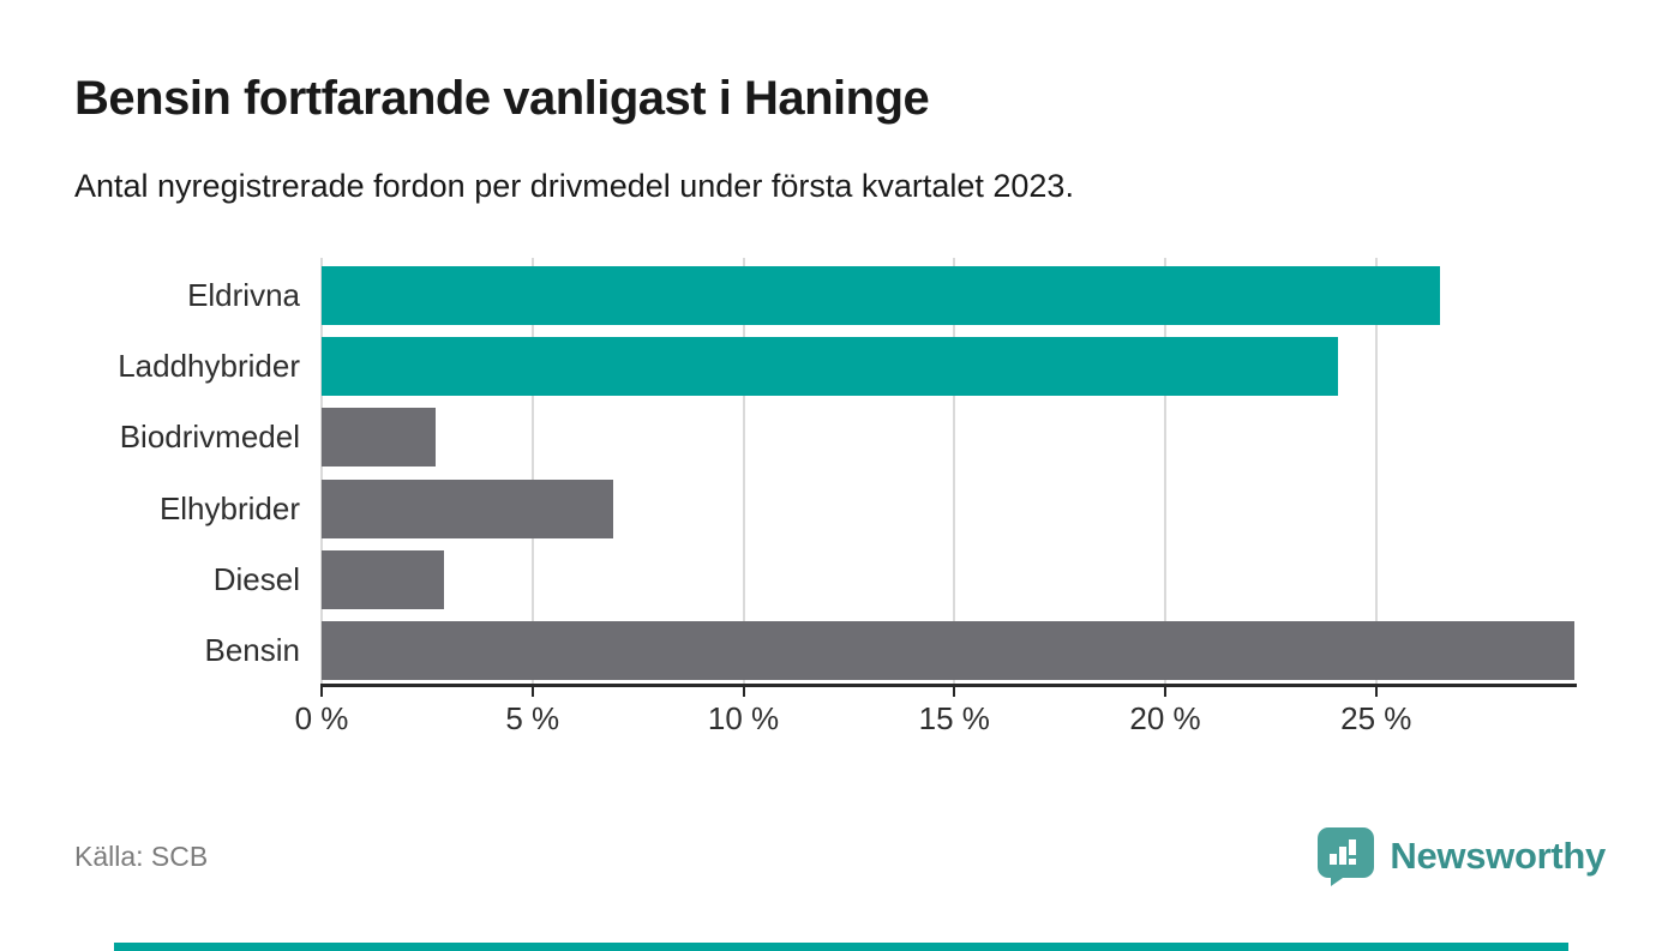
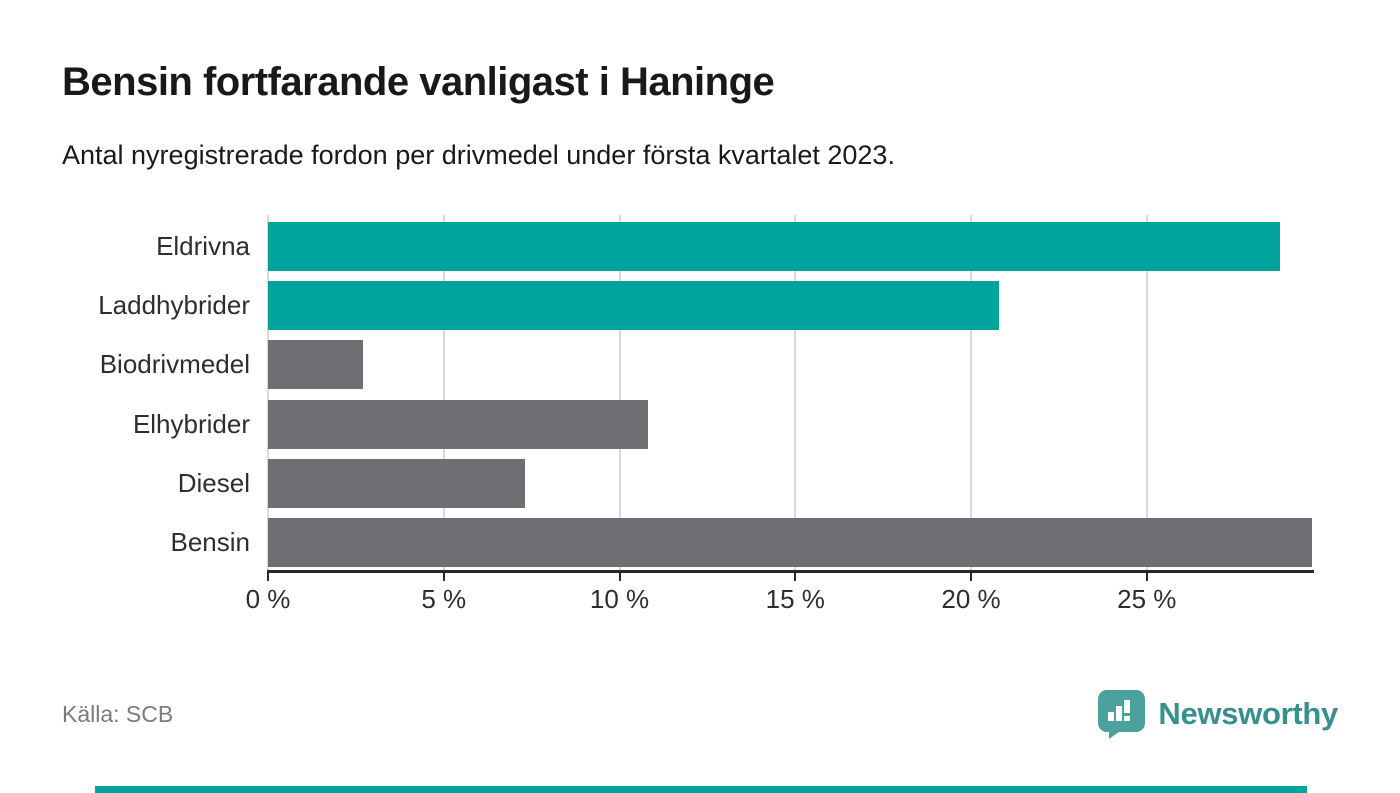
Eldrivna: 26.5% -> 28.8%
Laddhybrider: 24.1% -> 20.8%
Elhybrider: 6.9% -> 10.8%
Diesel: 2.9% -> 7.3%
